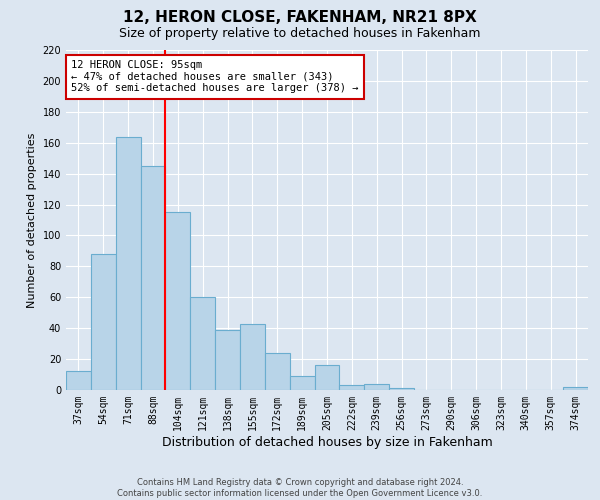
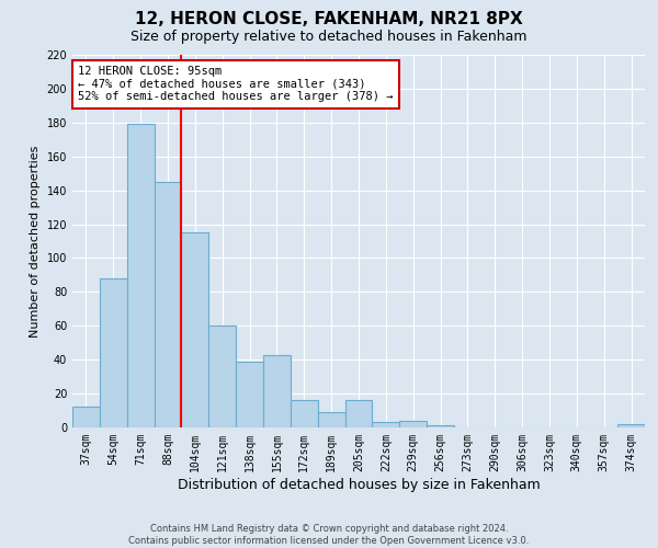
71sqm: 164 -> 179
172sqm: 24 -> 16
